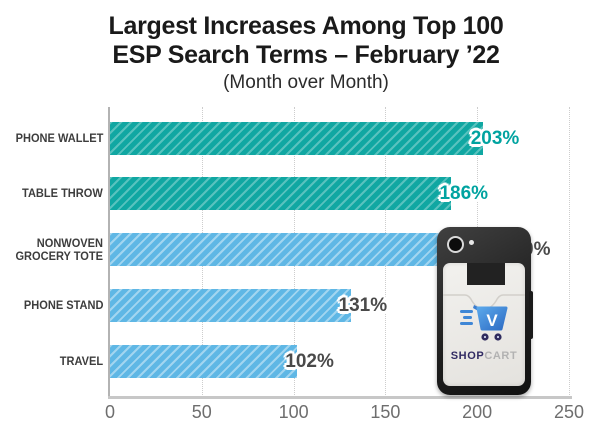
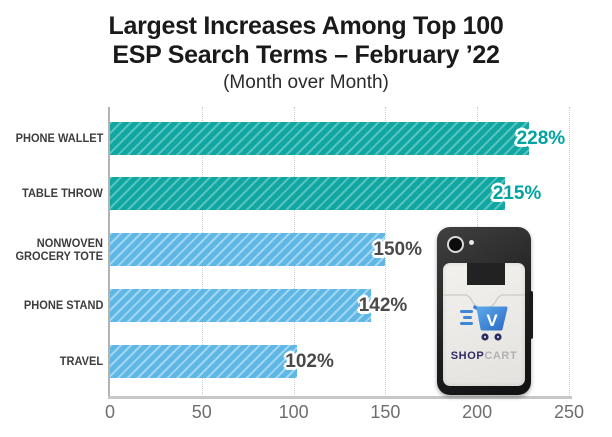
PHONE WALLET: 203% -> 228%
TABLE THROW: 186% -> 215%
NONWOVEN GROCERY TOTE: 220% -> 150%
PHONE STAND: 131% -> 142%
